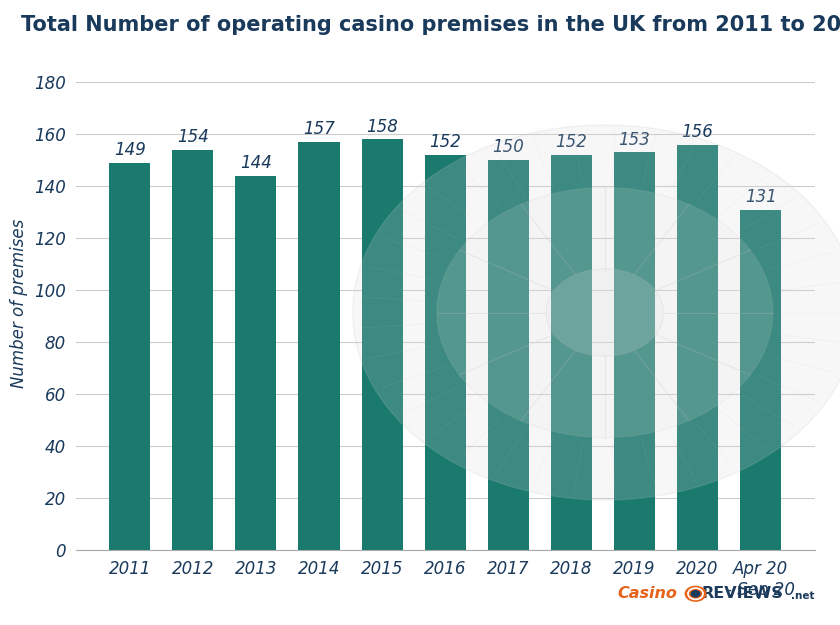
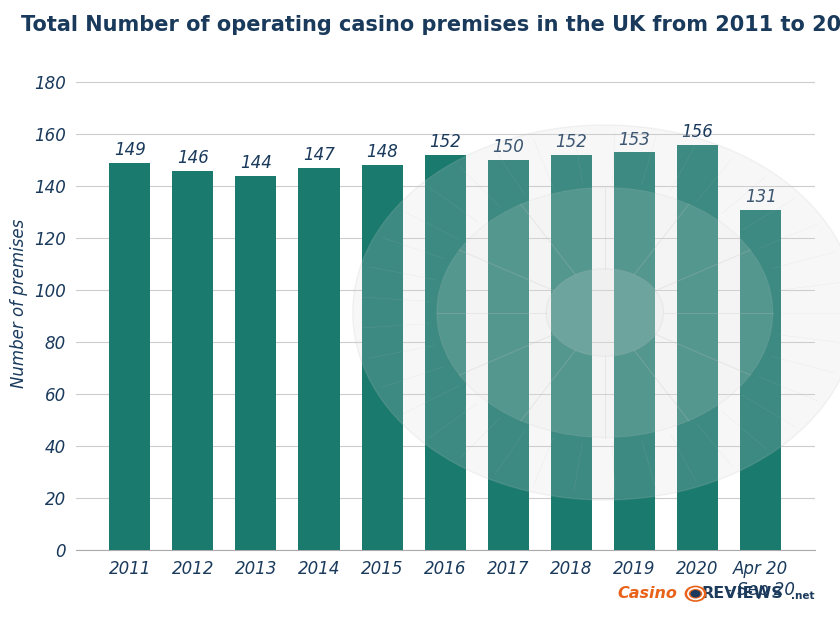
2012: 154 -> 146
2014: 157 -> 147
2015: 158 -> 148
